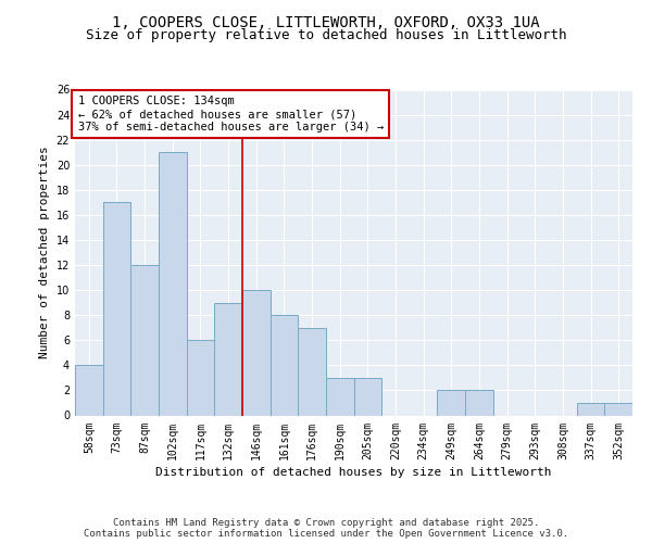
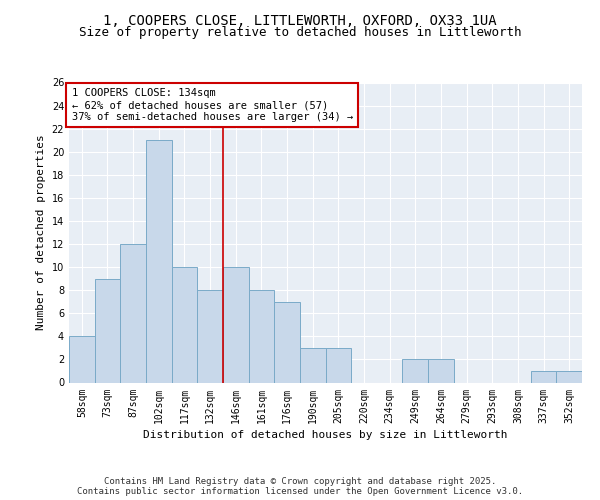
73sqm: 17 -> 9
117sqm: 6 -> 10
132sqm: 9 -> 8
